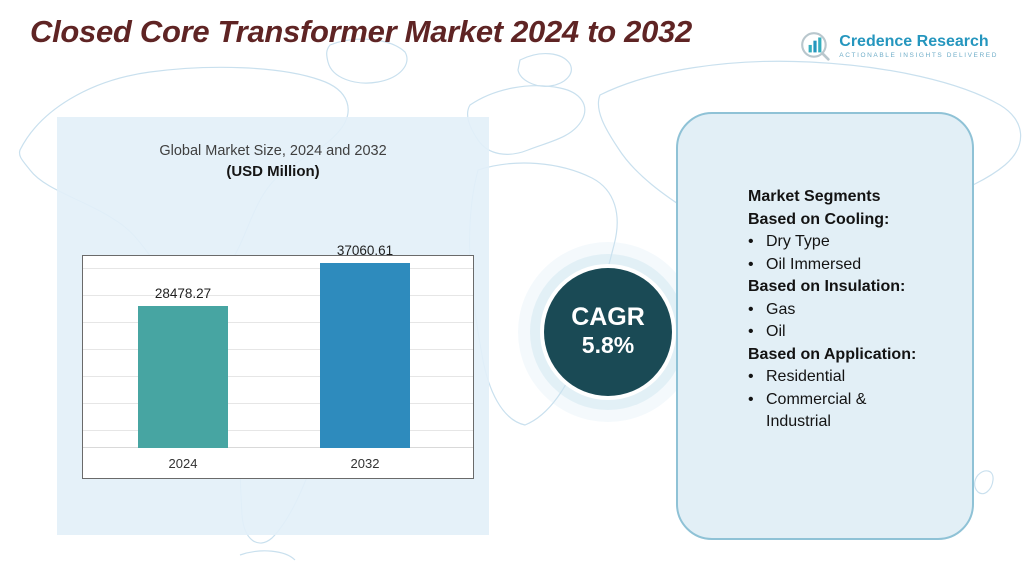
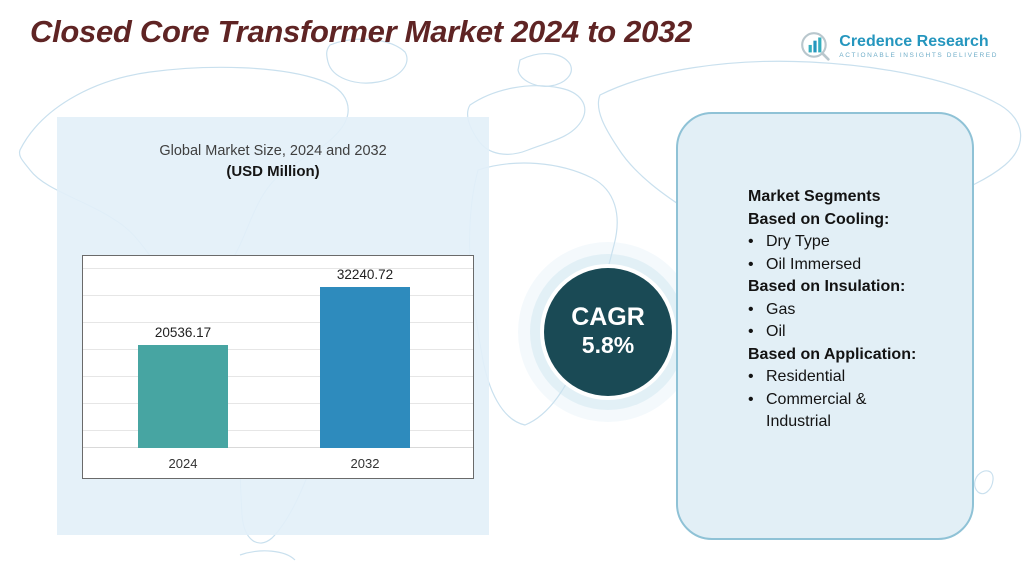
2024: 28478.27 -> 20536.17
2032: 37060.61 -> 32240.72
